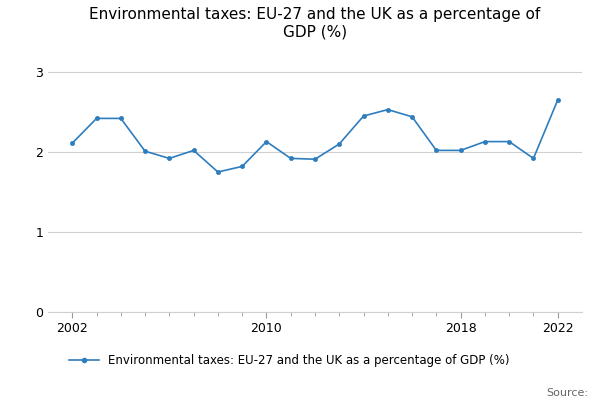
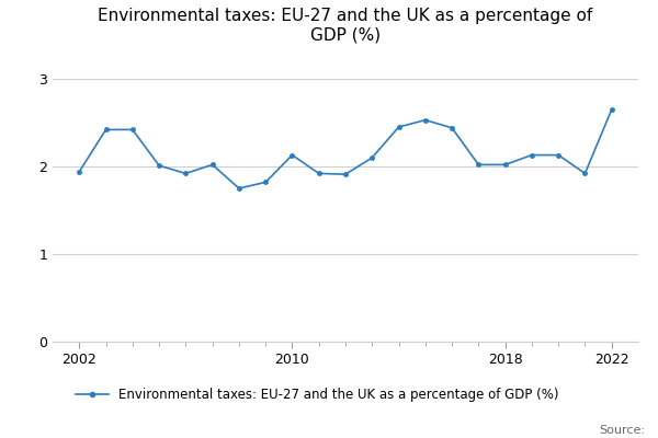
2002: 2.11 -> 1.94
